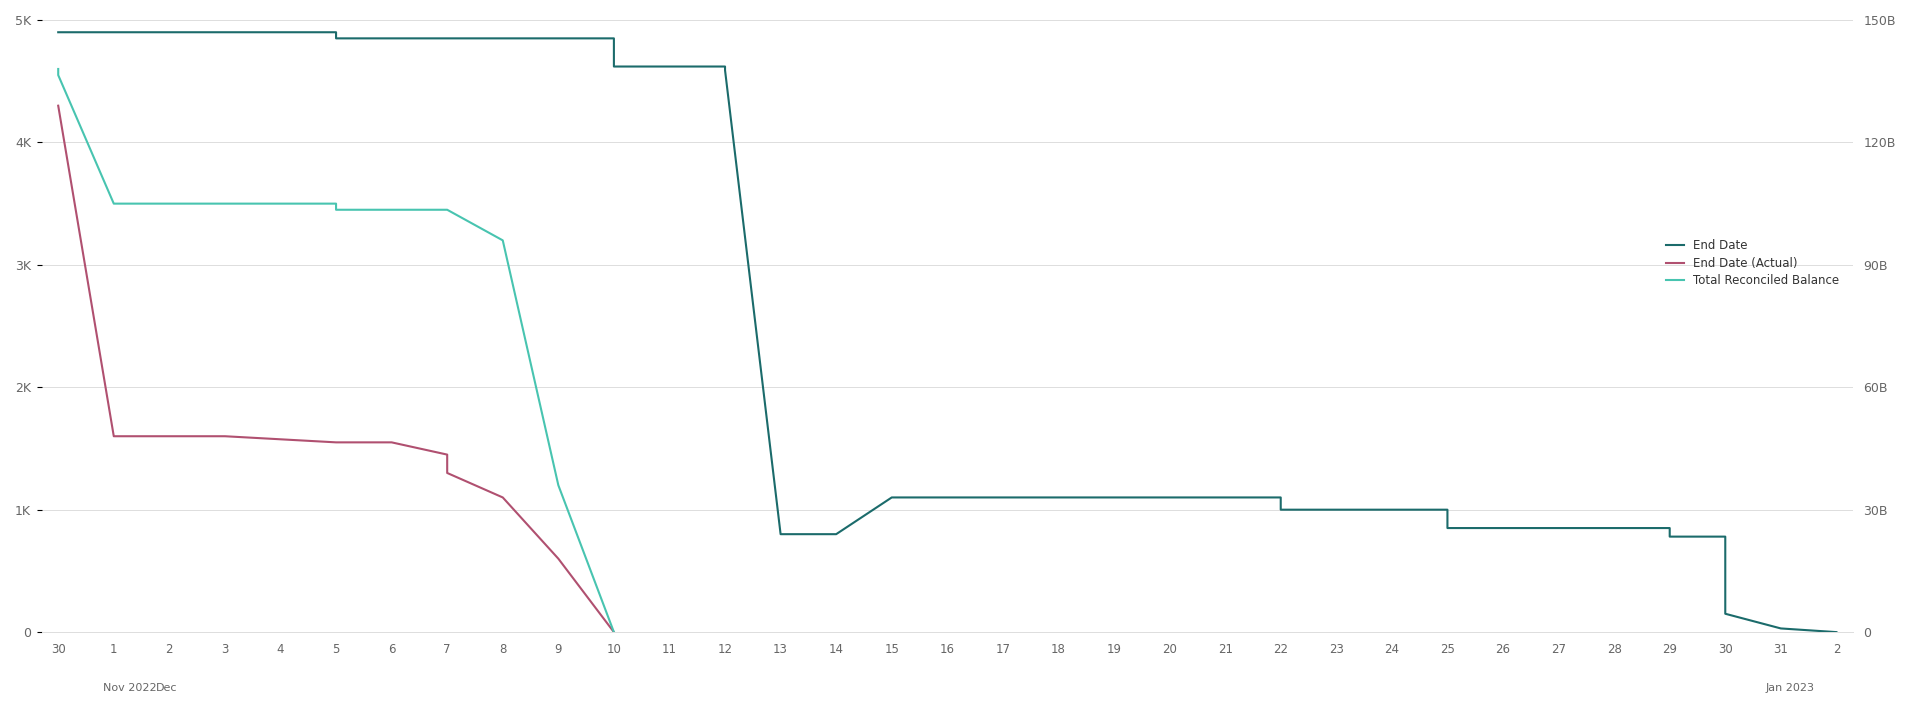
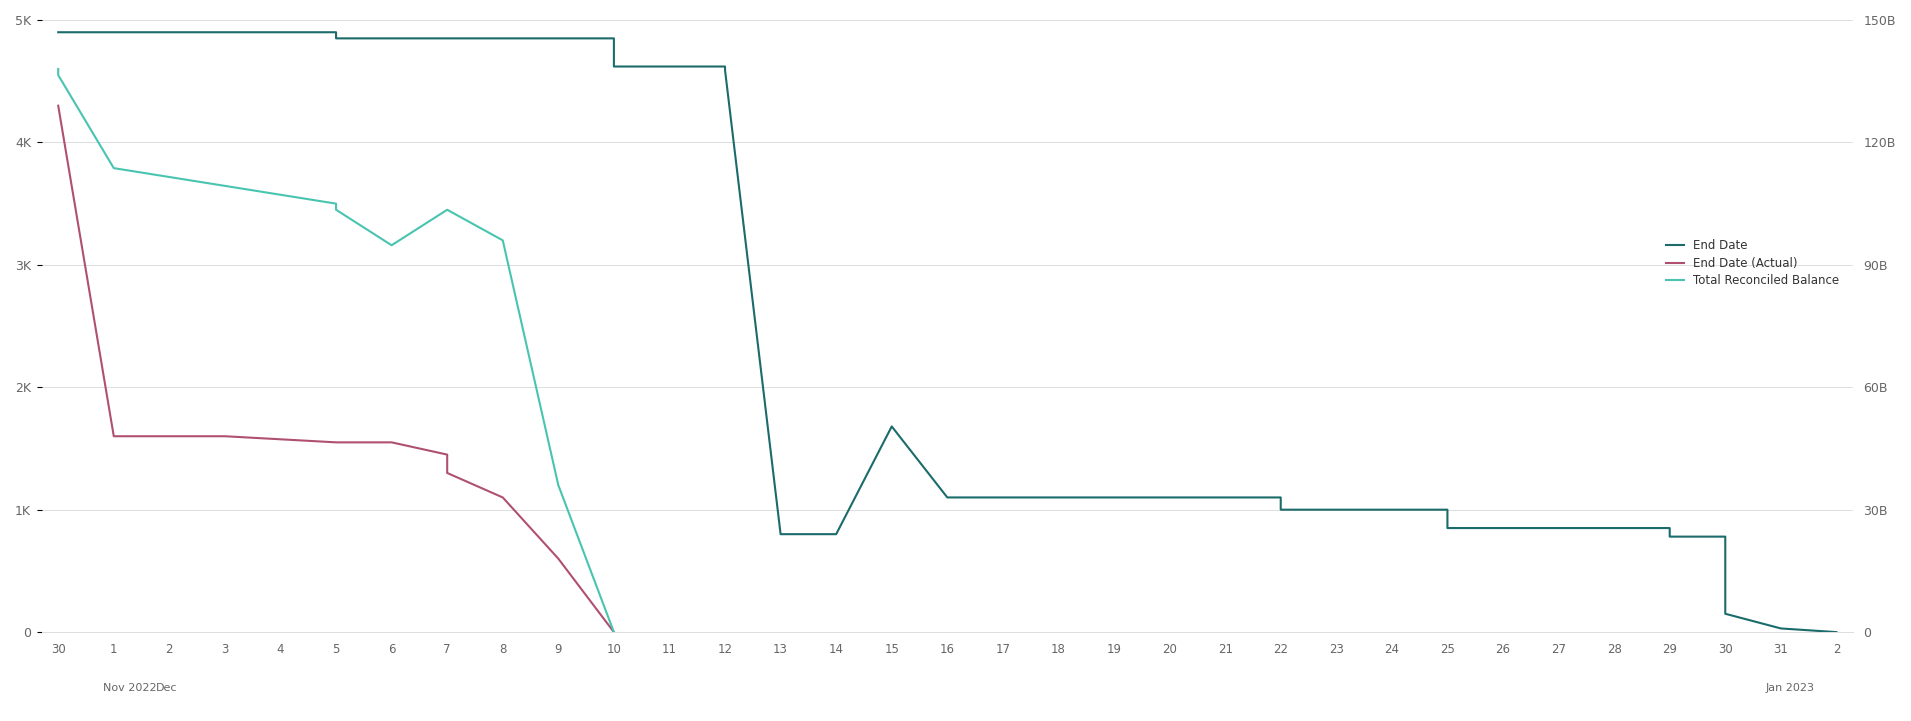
Total Reconciled Balance/1: 3.50K -> 3.79K
Total Reconciled Balance/6: 3.45K -> 3.16K
End Date/15: 1.10K -> 1.68K
